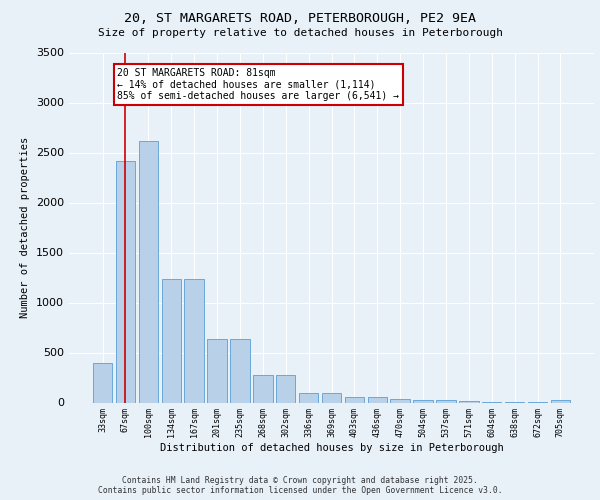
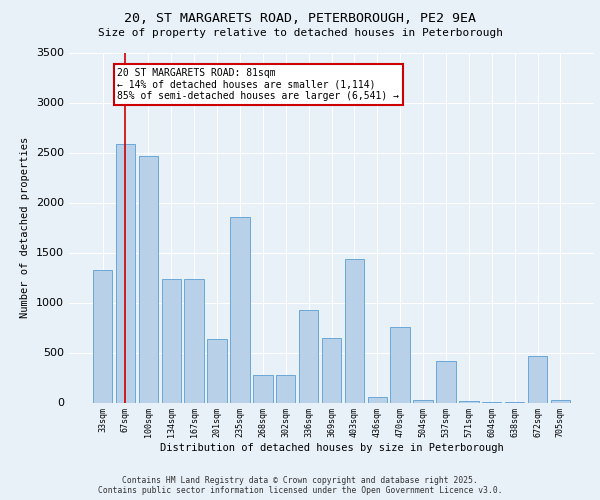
33sqm: 400 -> 1330
67sqm: 2420 -> 2590
100sqm: 2620 -> 2470
235sqm: 640 -> 1860
336sqm: 100 -> 930
369sqm: 100 -> 650
403sqm: 60 -> 1440
470sqm: 40 -> 760
537sqm: 20 -> 420
672sqm: 0 -> 470
